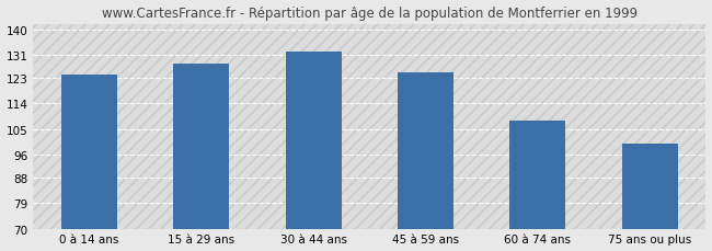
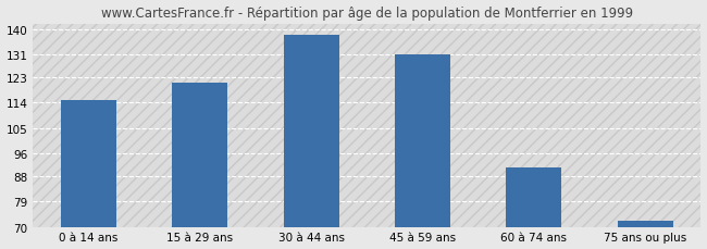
0 à 14 ans: 124 -> 115
15 à 29 ans: 128 -> 121
30 à 44 ans: 132 -> 138
45 à 59 ans: 125 -> 131
60 à 74 ans: 108 -> 91
75 ans ou plus: 100 -> 72
